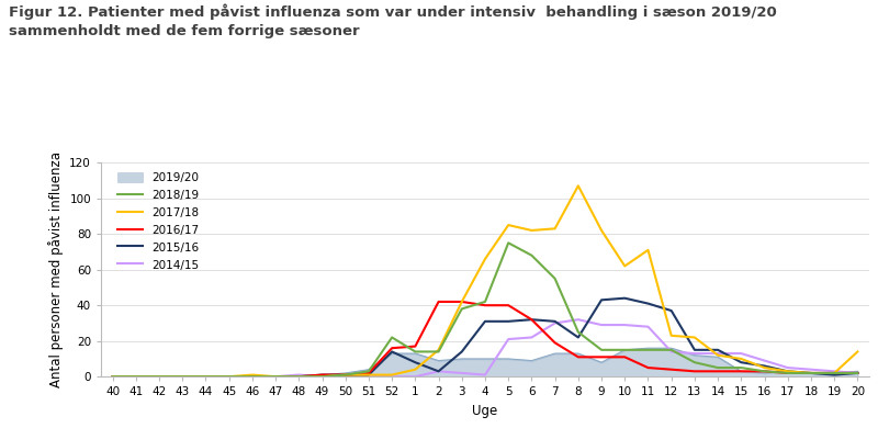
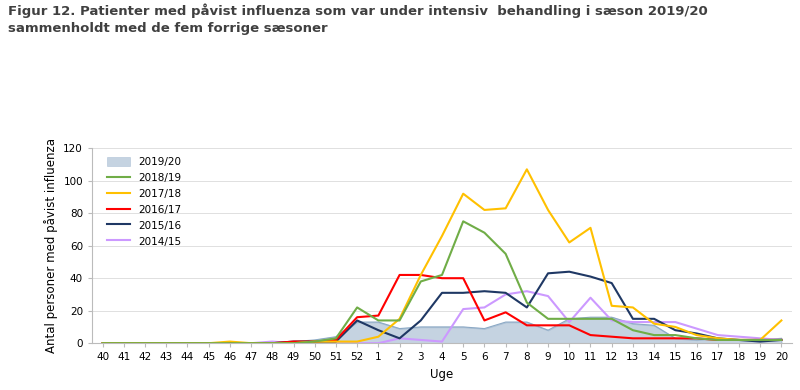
2017/18/5: 85 -> 92
2016/17/6: 32 -> 14
2014/15/10: 29 -> 13
